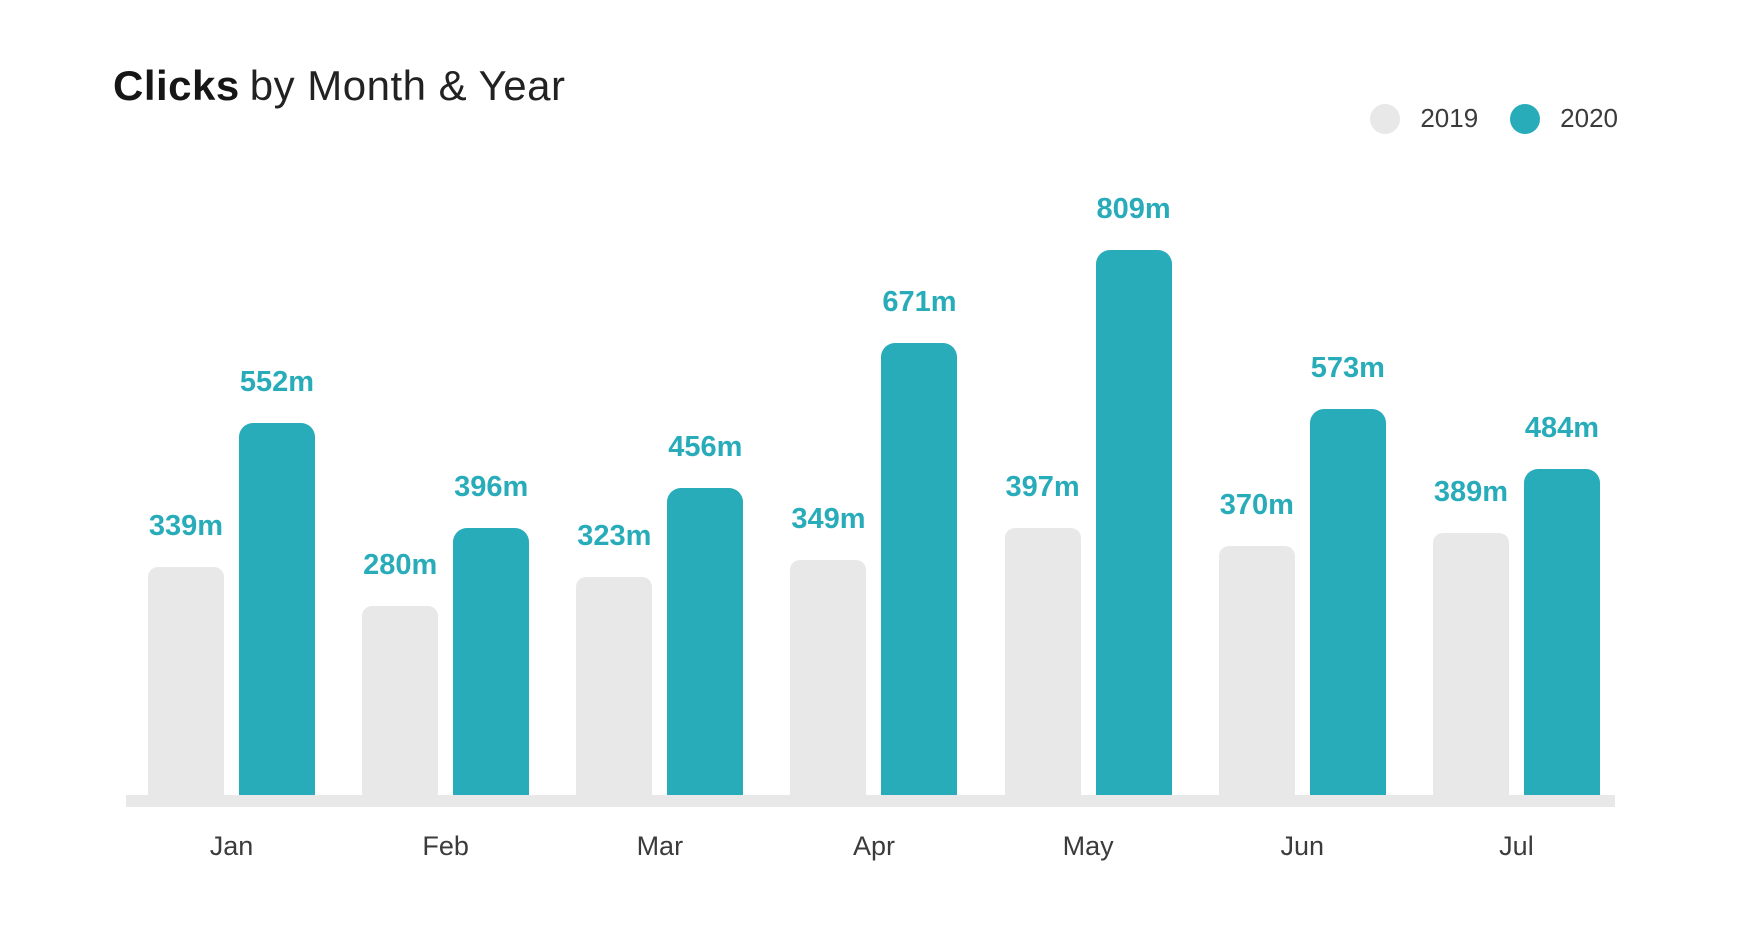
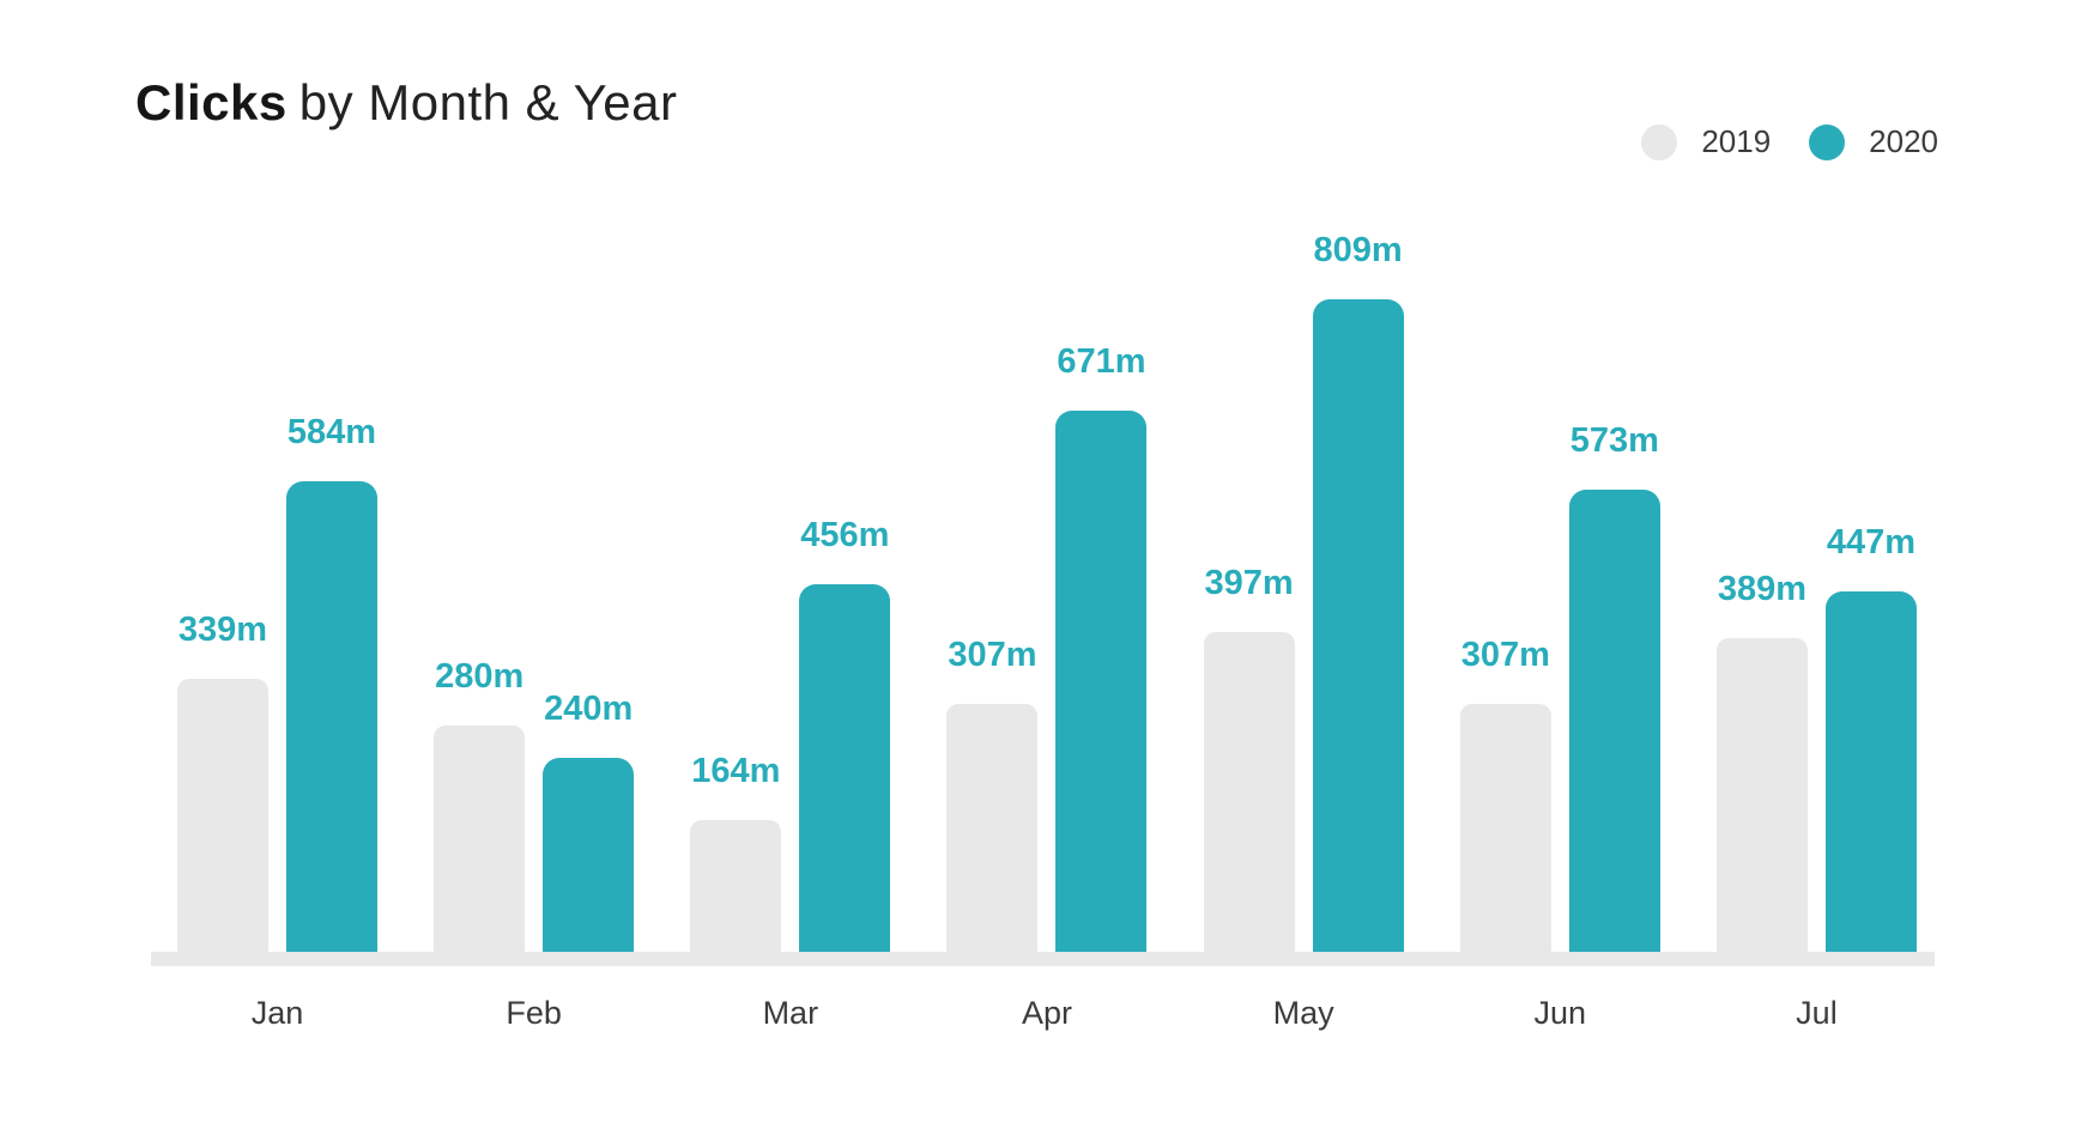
2020/Jan: 552m -> 584m
2020/Feb: 396m -> 240m
2019/Mar: 323m -> 164m
2019/Apr: 349m -> 307m
2019/Jun: 370m -> 307m
2020/Jul: 484m -> 447m
